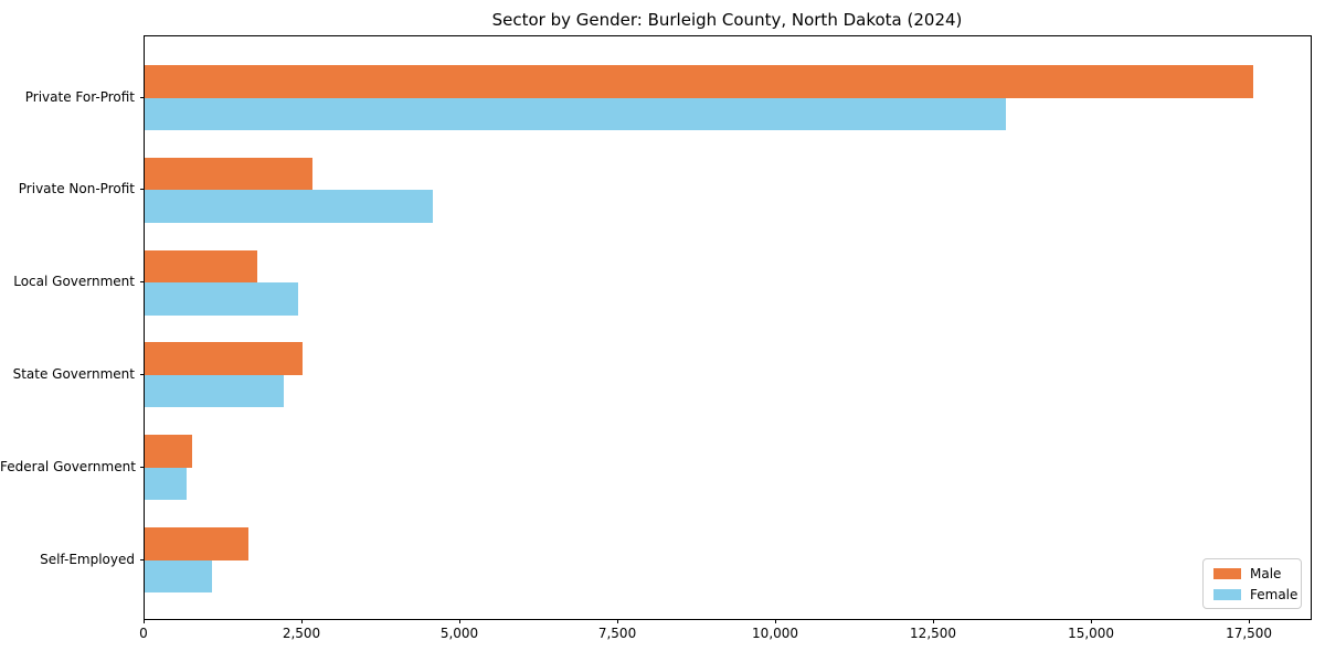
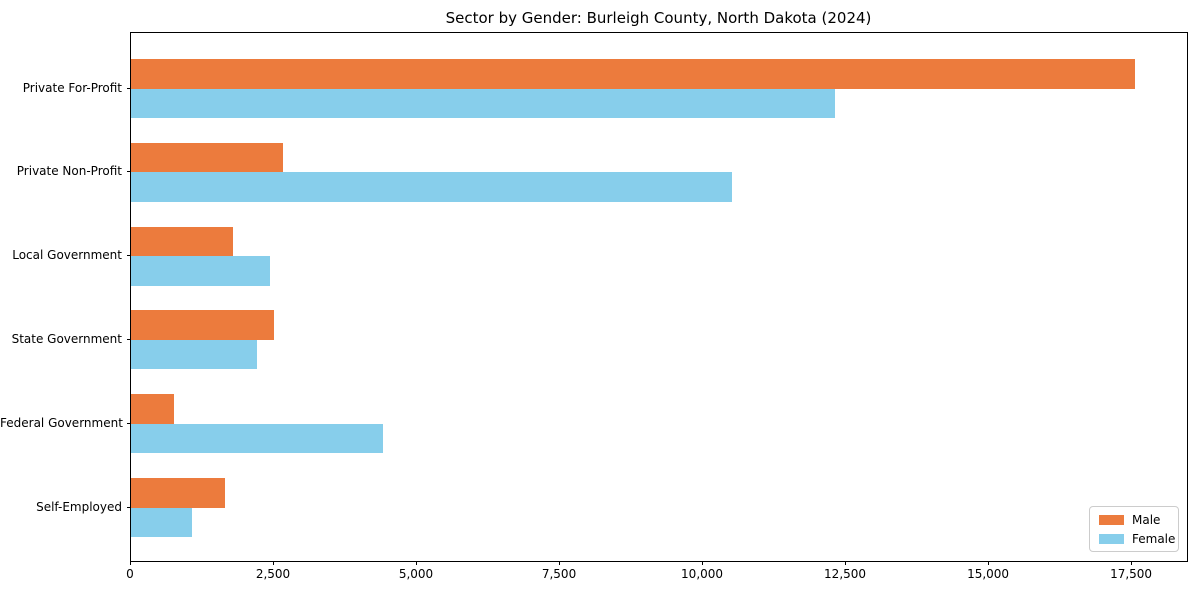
Female/Private For-Profit: 13600 -> 12300
Female/Private Non-Profit: 4600 -> 10500
Female/Federal Government: 700 -> 4400
